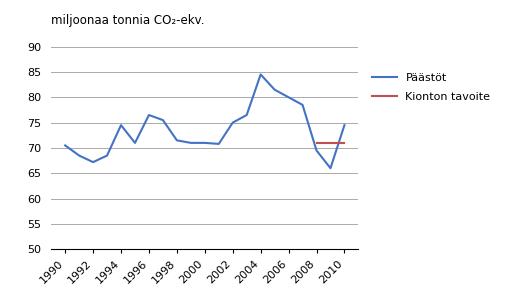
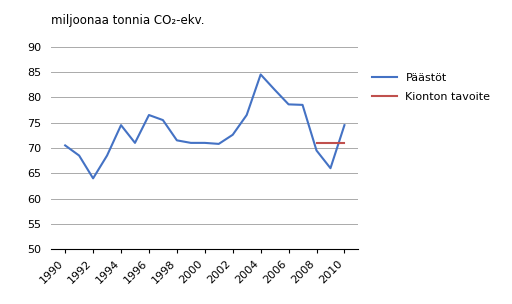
1992: 67.2 -> 64.0
2002: 75.0 -> 72.6
2006: 80.0 -> 78.6
